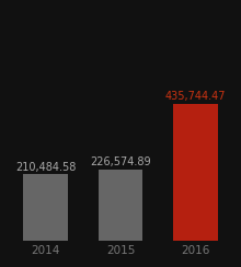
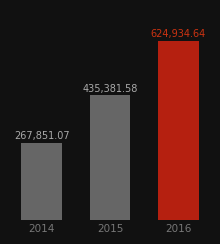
2014: 210,484.58 -> 267,851.07
2015: 226,574.89 -> 435,381.58
2016: 435,744.47 -> 624,934.64
